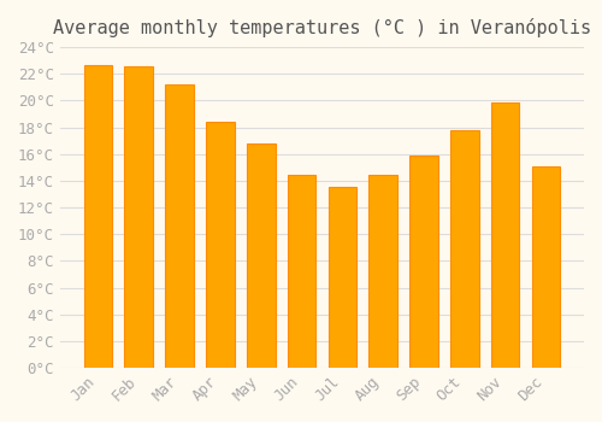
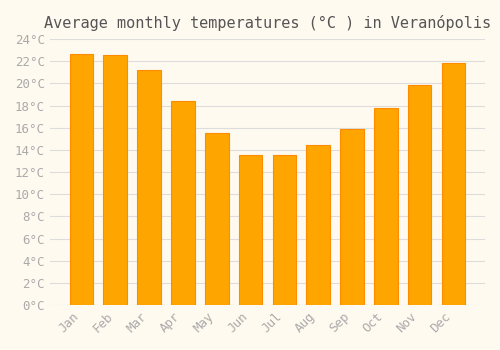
May: 16.8°C -> 15.5°C
Jun: 14.4°C -> 13.5°C
Dec: 15.1°C -> 21.8°C
